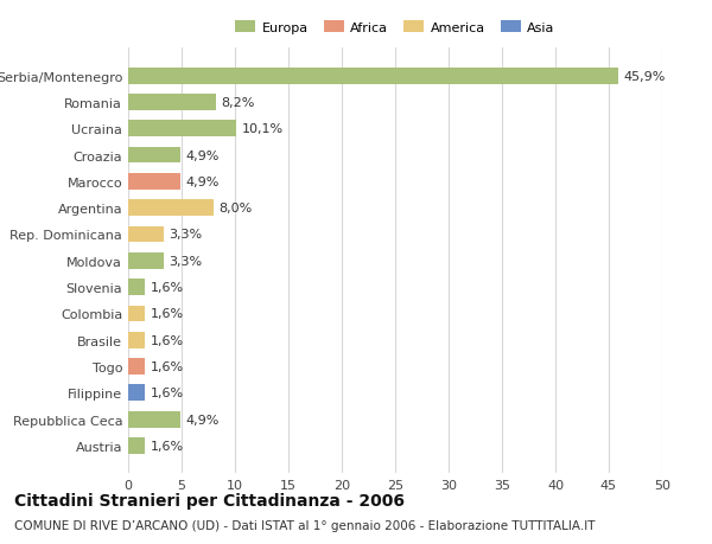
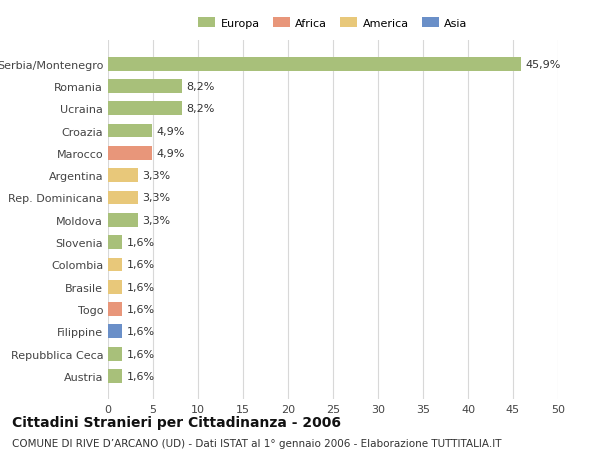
Ucraina: 10,1% -> 8,2%
Argentina: 8,0% -> 3,3%
Repubblica Ceca: 4,9% -> 1,6%
